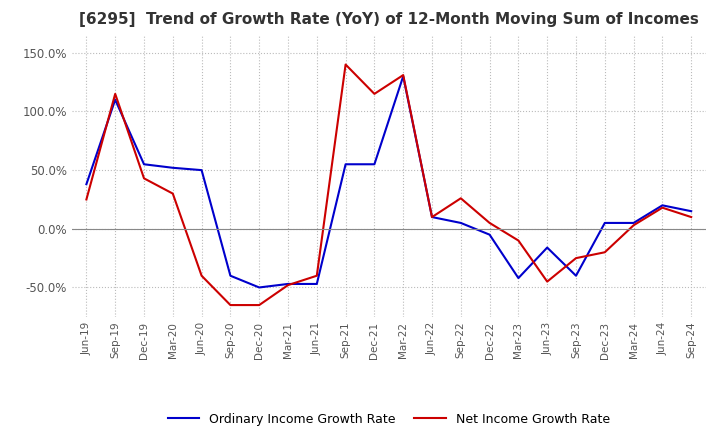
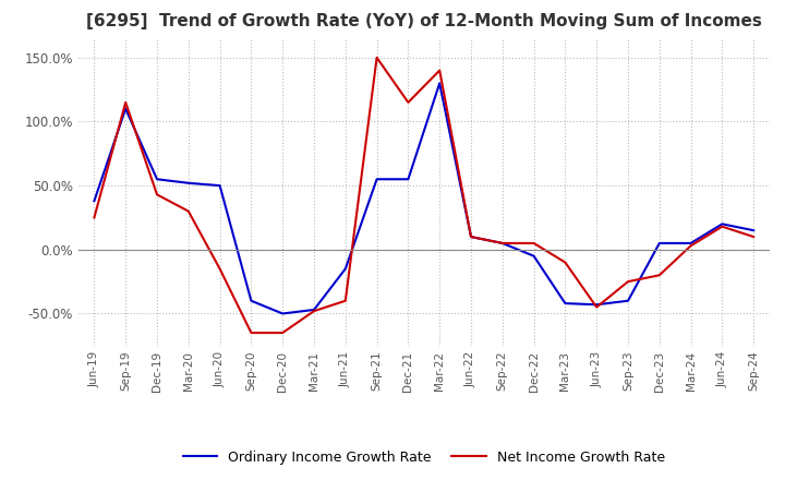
Net Income Growth Rate/Jun-20: -40% -> -15%
Ordinary Income Growth Rate/Jun-21: -47% -> -15%
Net Income Growth Rate/Sep-21: 140% -> 150%
Net Income Growth Rate/Mar-22: 131% -> 140%
Net Income Growth Rate/Sep-22: 26% -> 5%
Ordinary Income Growth Rate/Jun-23: -16% -> -43%
